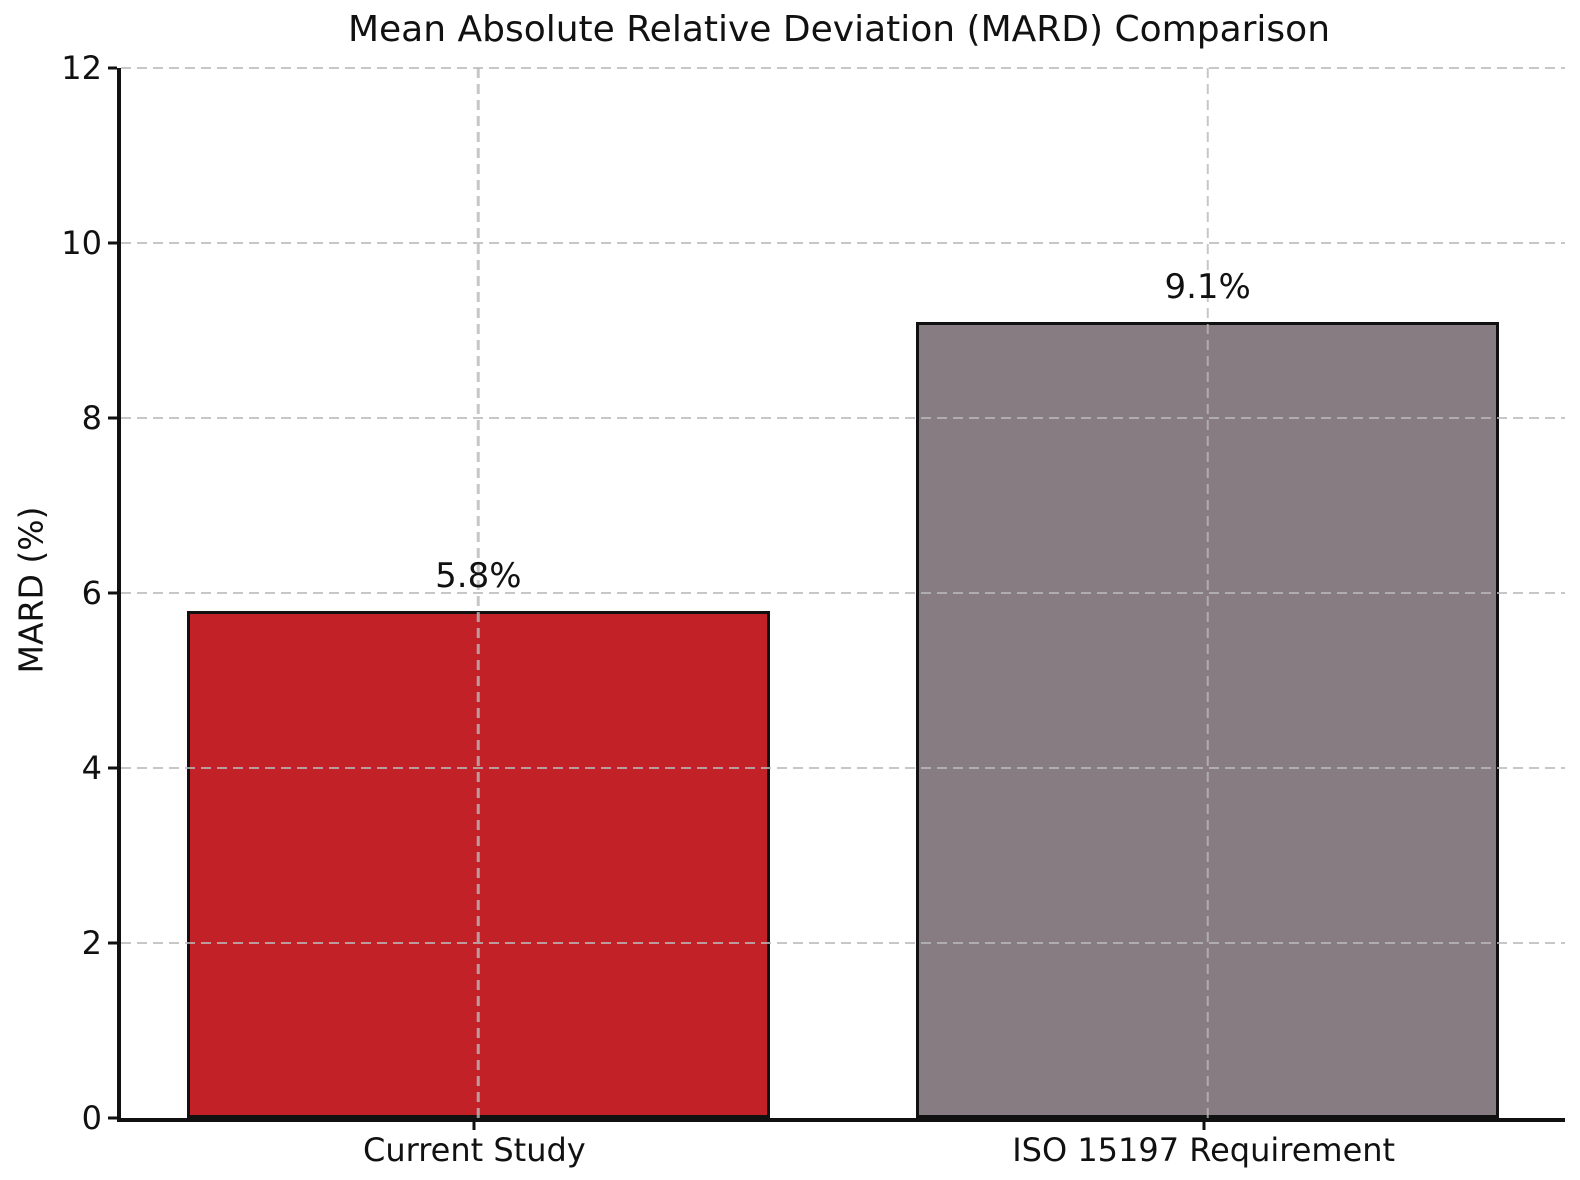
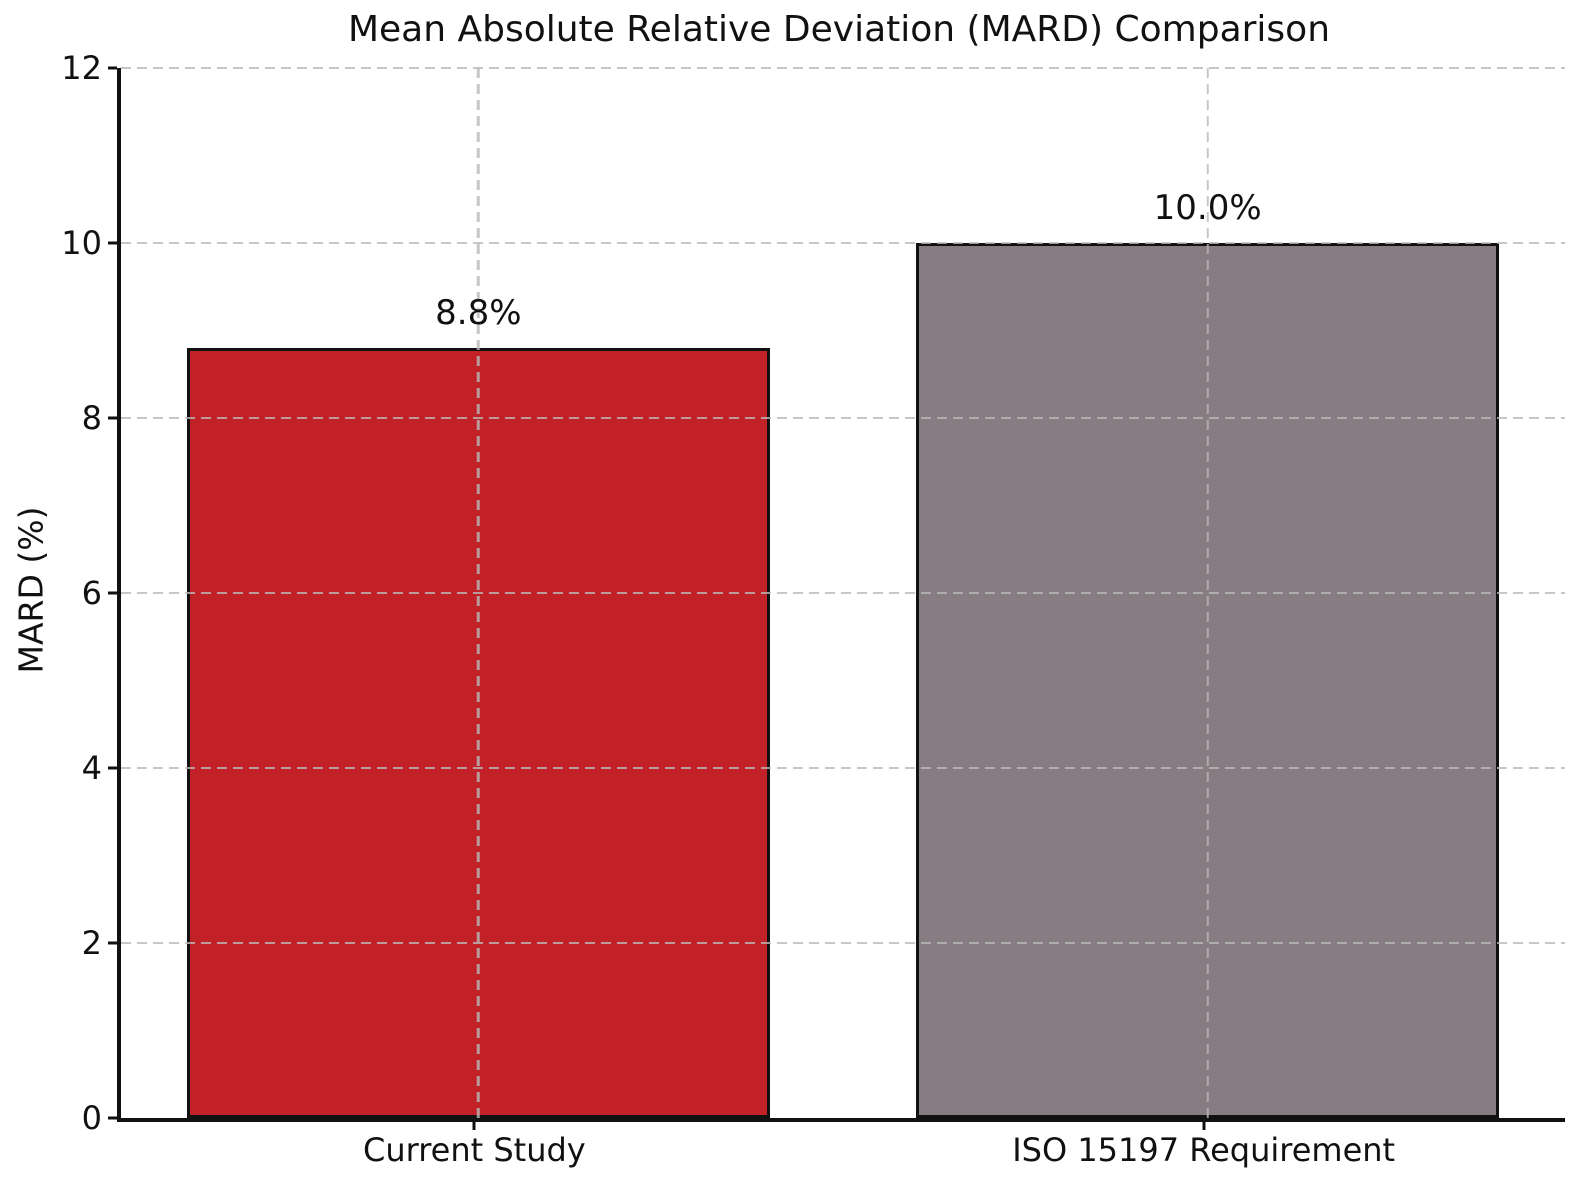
Current Study: 5.8% -> 8.8%
ISO 15197 Requirement: 9.1% -> 10.0%
